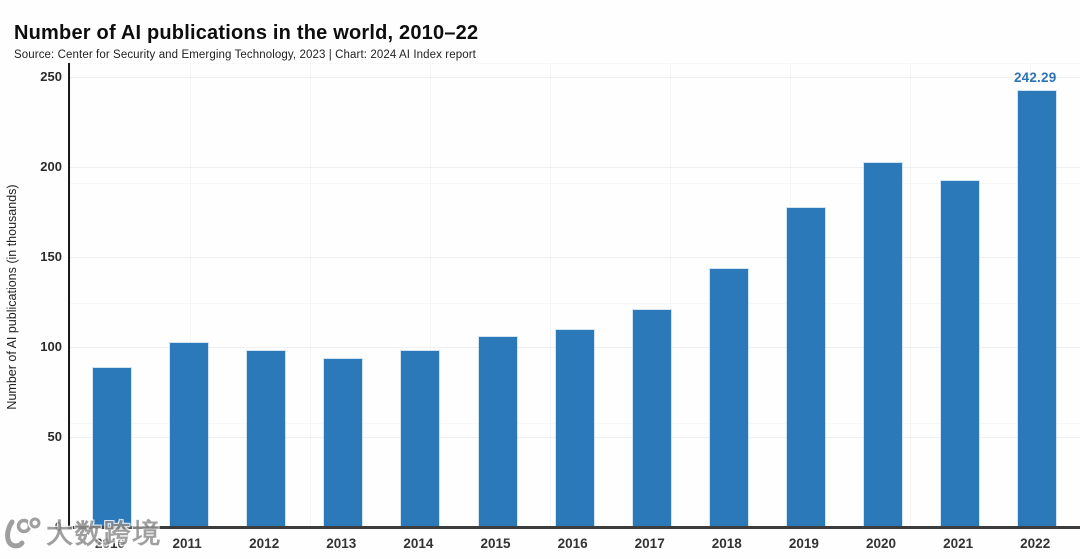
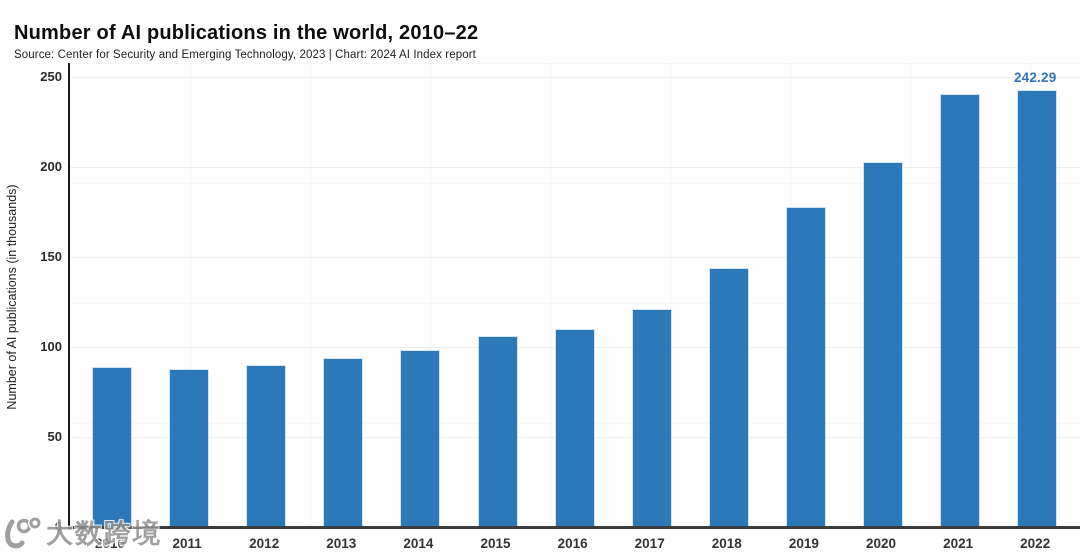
2011: 102 -> 88
2012: 98 -> 90
2021: 192 -> 240
